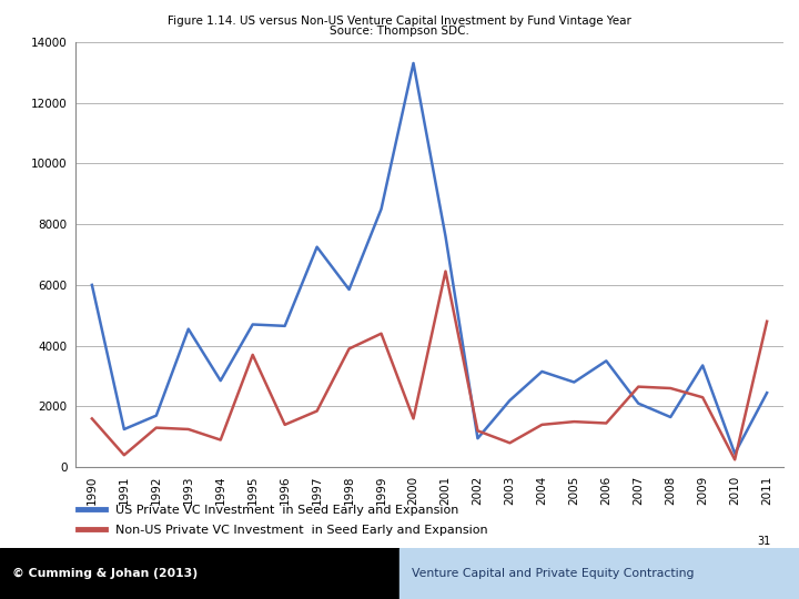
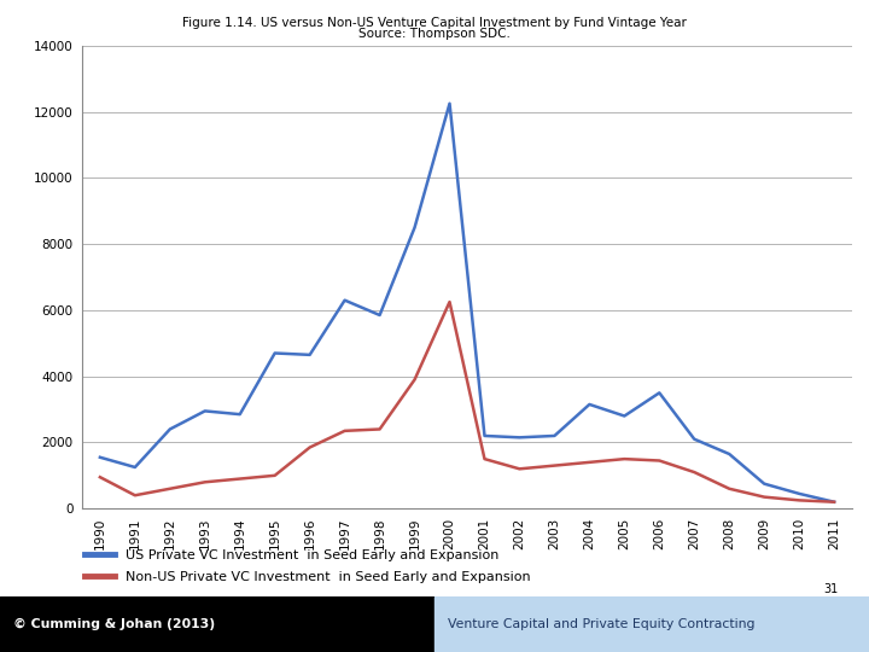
US Private VC Investment in Seed Early and Expansion/1990: 6000 -> 1550
Non-US Private VC Investment in Seed Early and Expansion/1990: 1600 -> 950
US Private VC Investment in Seed Early and Expansion/1992: 1700 -> 2400
Non-US Private VC Investment in Seed Early and Expansion/1992: 1300 -> 600
US Private VC Investment in Seed Early and Expansion/1993: 4550 -> 2950
Non-US Private VC Investment in Seed Early and Expansion/1993: 1250 -> 800
Non-US Private VC Investment in Seed Early and Expansion/1995: 3700 -> 1000
Non-US Private VC Investment in Seed Early and Expansion/1996: 1400 -> 1850
US Private VC Investment in Seed Early and Expansion/1997: 7250 -> 6300
Non-US Private VC Investment in Seed Early and Expansion/1997: 1850 -> 2350
Non-US Private VC Investment in Seed Early and Expansion/1998: 3900 -> 2400
Non-US Private VC Investment in Seed Early and Expansion/1999: 4400 -> 3900
US Private VC Investment in Seed Early and Expansion/2000: 13300 -> 12250
Non-US Private VC Investment in Seed Early and Expansion/2000: 1600 -> 6250
US Private VC Investment in Seed Early and Expansion/2001: 7600 -> 2200
Non-US Private VC Investment in Seed Early and Expansion/2001: 6450 -> 1500
US Private VC Investment in Seed Early and Expansion/2002: 950 -> 2150
Non-US Private VC Investment in Seed Early and Expansion/2003: 800 -> 1300
Non-US Private VC Investment in Seed Early and Expansion/2007: 2650 -> 1100
Non-US Private VC Investment in Seed Early and Expansion/2008: 2600 -> 600
US Private VC Investment in Seed Early and Expansion/2009: 3350 -> 750
Non-US Private VC Investment in Seed Early and Expansion/2009: 2300 -> 350
US Private VC Investment in Seed Early and Expansion/2011: 2450 -> 200
Non-US Private VC Investment in Seed Early and Expansion/2011: 4800 -> 200
